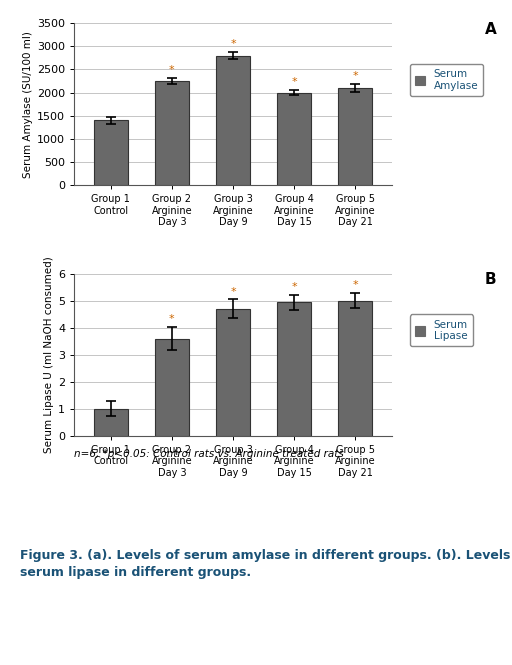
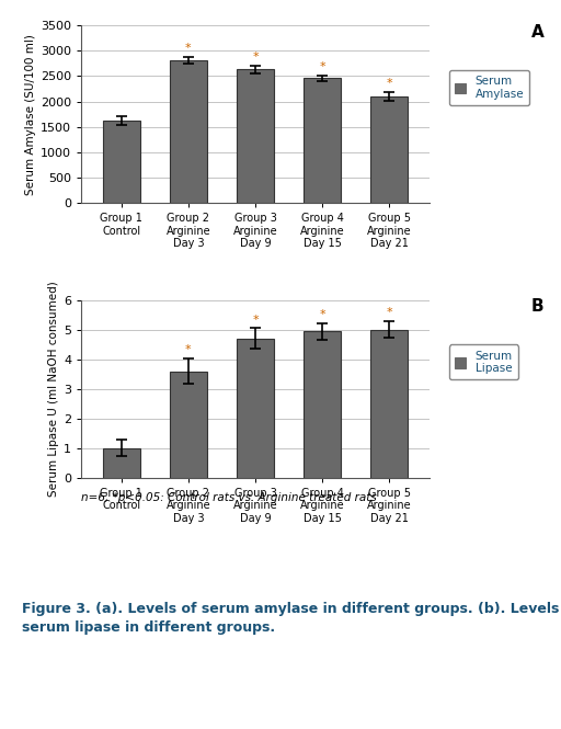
Group 1 Control: 1400 -> 1620
Group 2 Arginine Day 3: 2250 -> 2810
Group 3 Arginine Day 9: 2800 -> 2630
Group 4 Arginine Day 15: 2000 -> 2460
